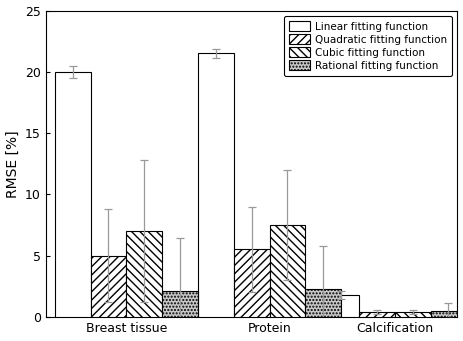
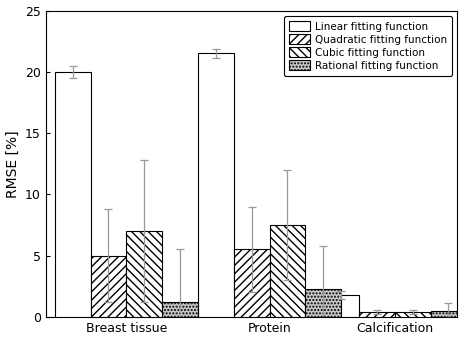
Rational fitting function/Breast tissue: 2.1 -> 1.2
